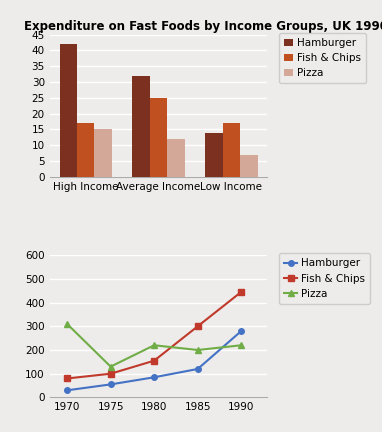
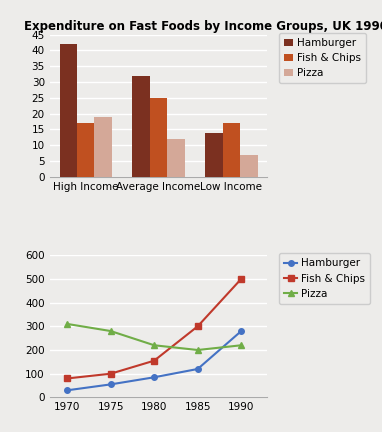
Pizza/High Income: 15 -> 19
Pizza/1975: 130 -> 280
Fish & Chips/1990: 445 -> 500
